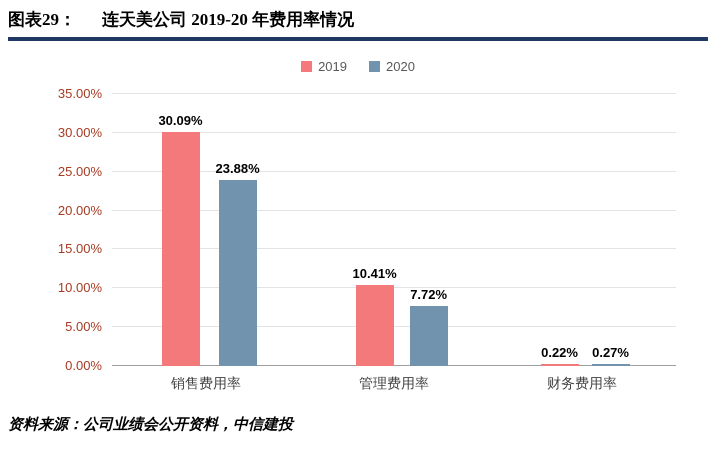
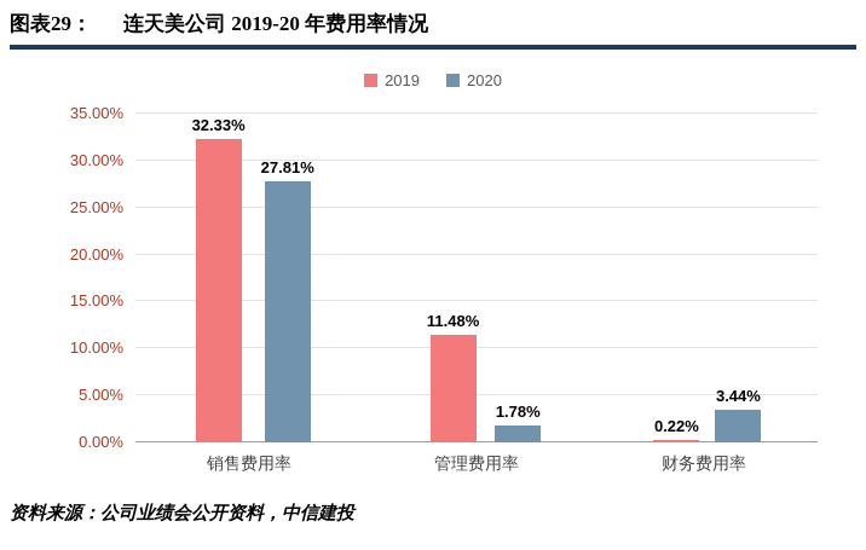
2019/销售费用率: 30.09% -> 32.33%
2020/销售费用率: 23.88% -> 27.81%
2019/管理费用率: 10.41% -> 11.48%
2020/管理费用率: 7.72% -> 1.78%
2020/财务费用率: 0.27% -> 3.44%
